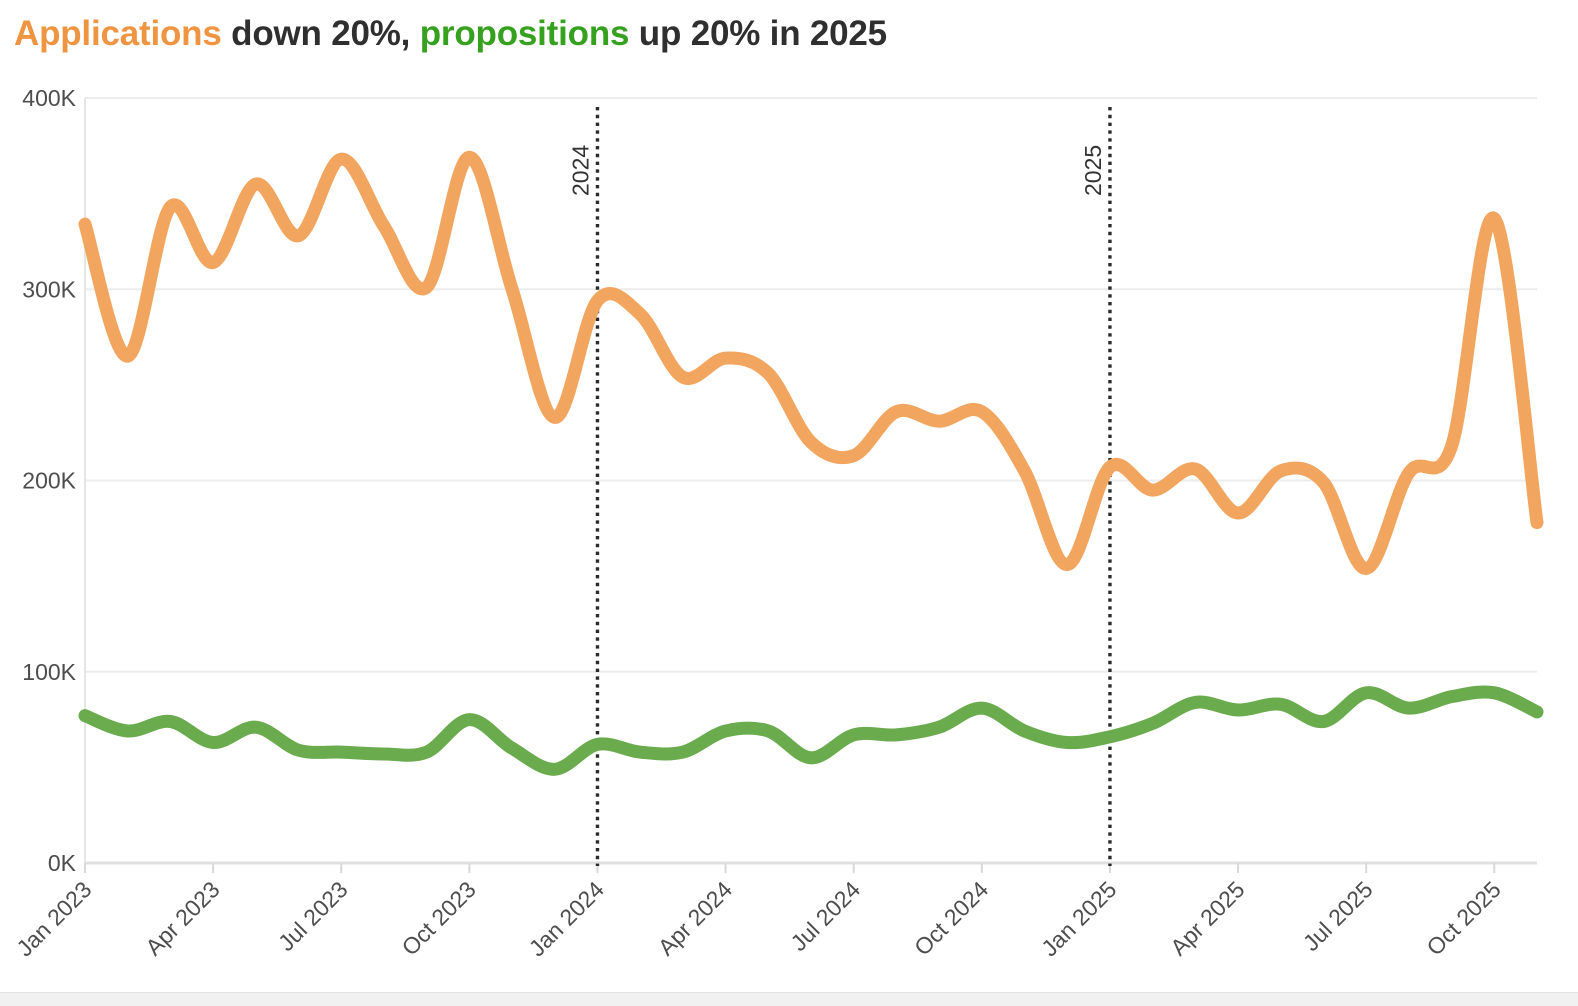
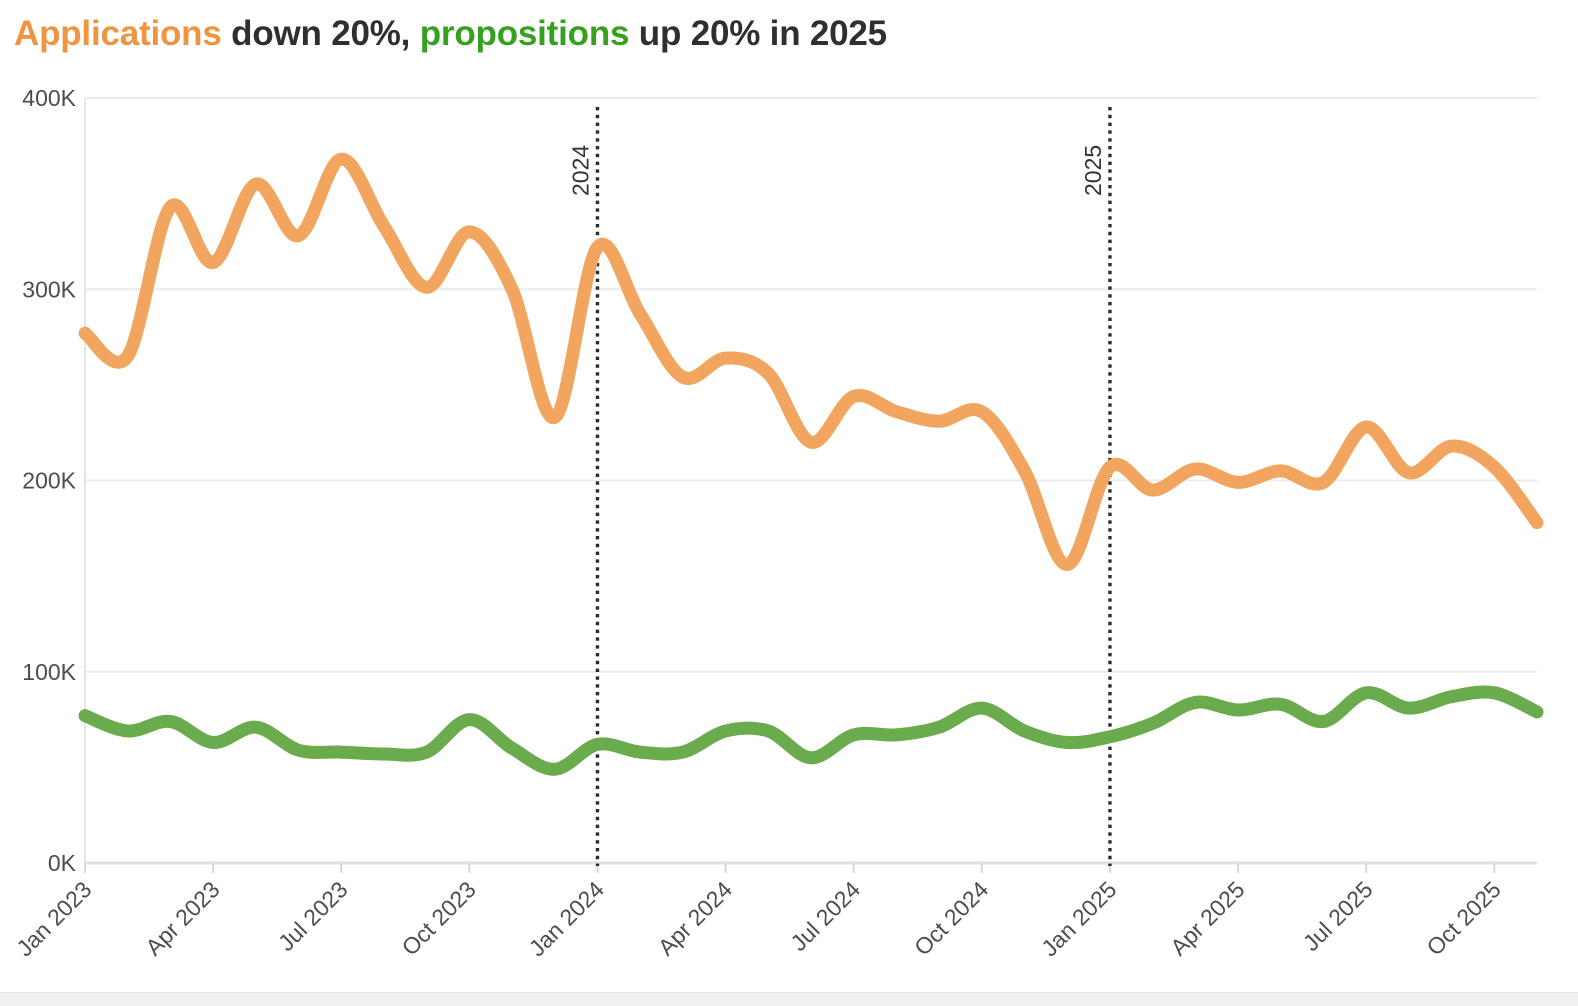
Applications/Jan 2023: 334K -> 277K
Applications/Oct 2023: 369K -> 330K
Applications/Jan 2024: 294K -> 322K
Applications/Jul 2024: 213K -> 244K
Applications/Apr 2025: 183K -> 199K
Applications/Jul 2025: 154K -> 228K
Applications/Oct 2025: 337K -> 207K
